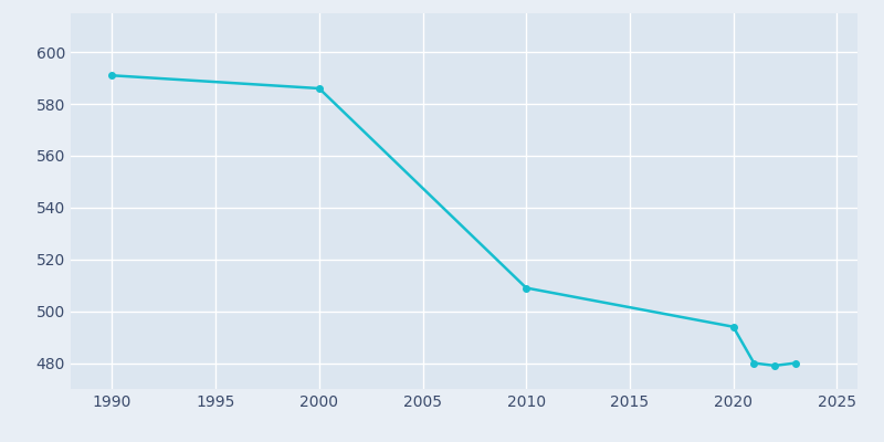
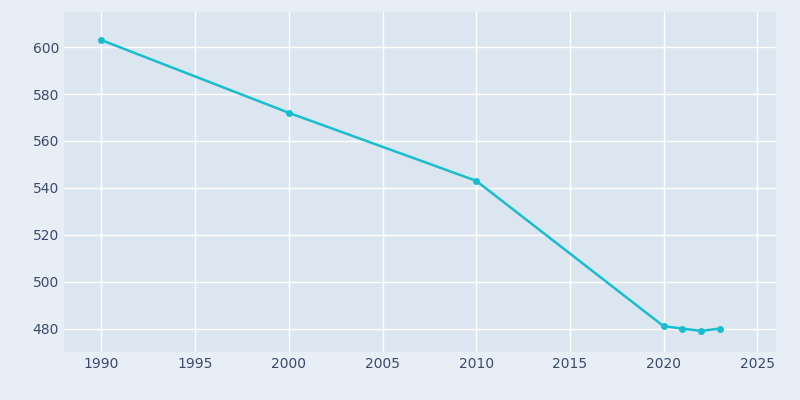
1990: 591 -> 603
2000: 586 -> 572
2010: 509 -> 543
2020: 494 -> 481
